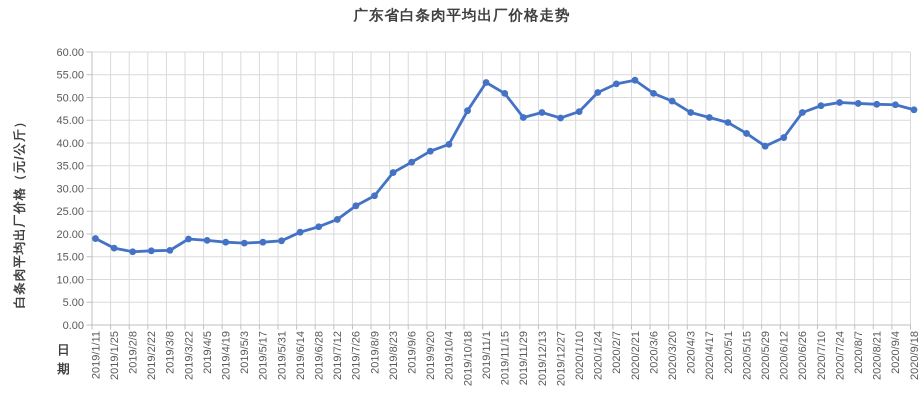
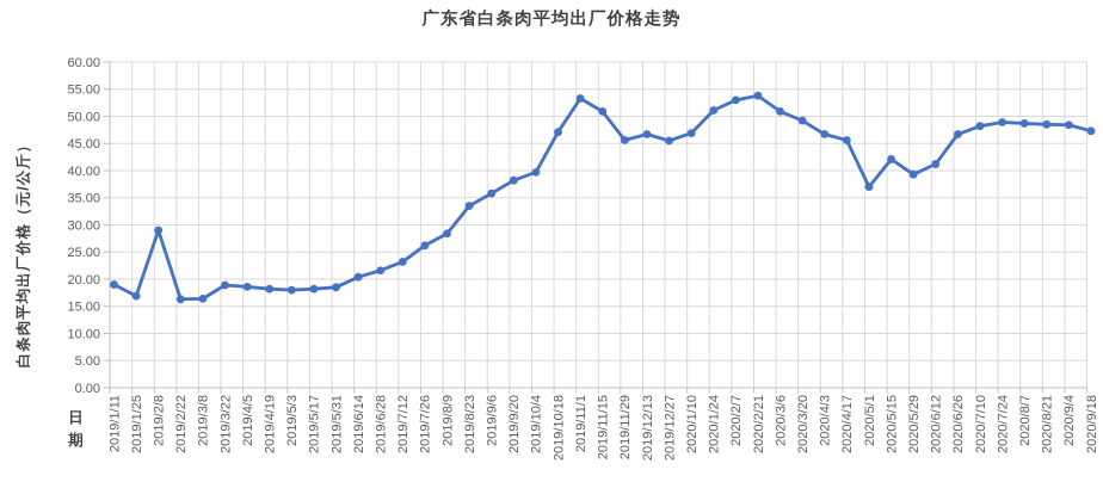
2019/2/8: 16 -> 29
2020/5/1: 44 -> 37
